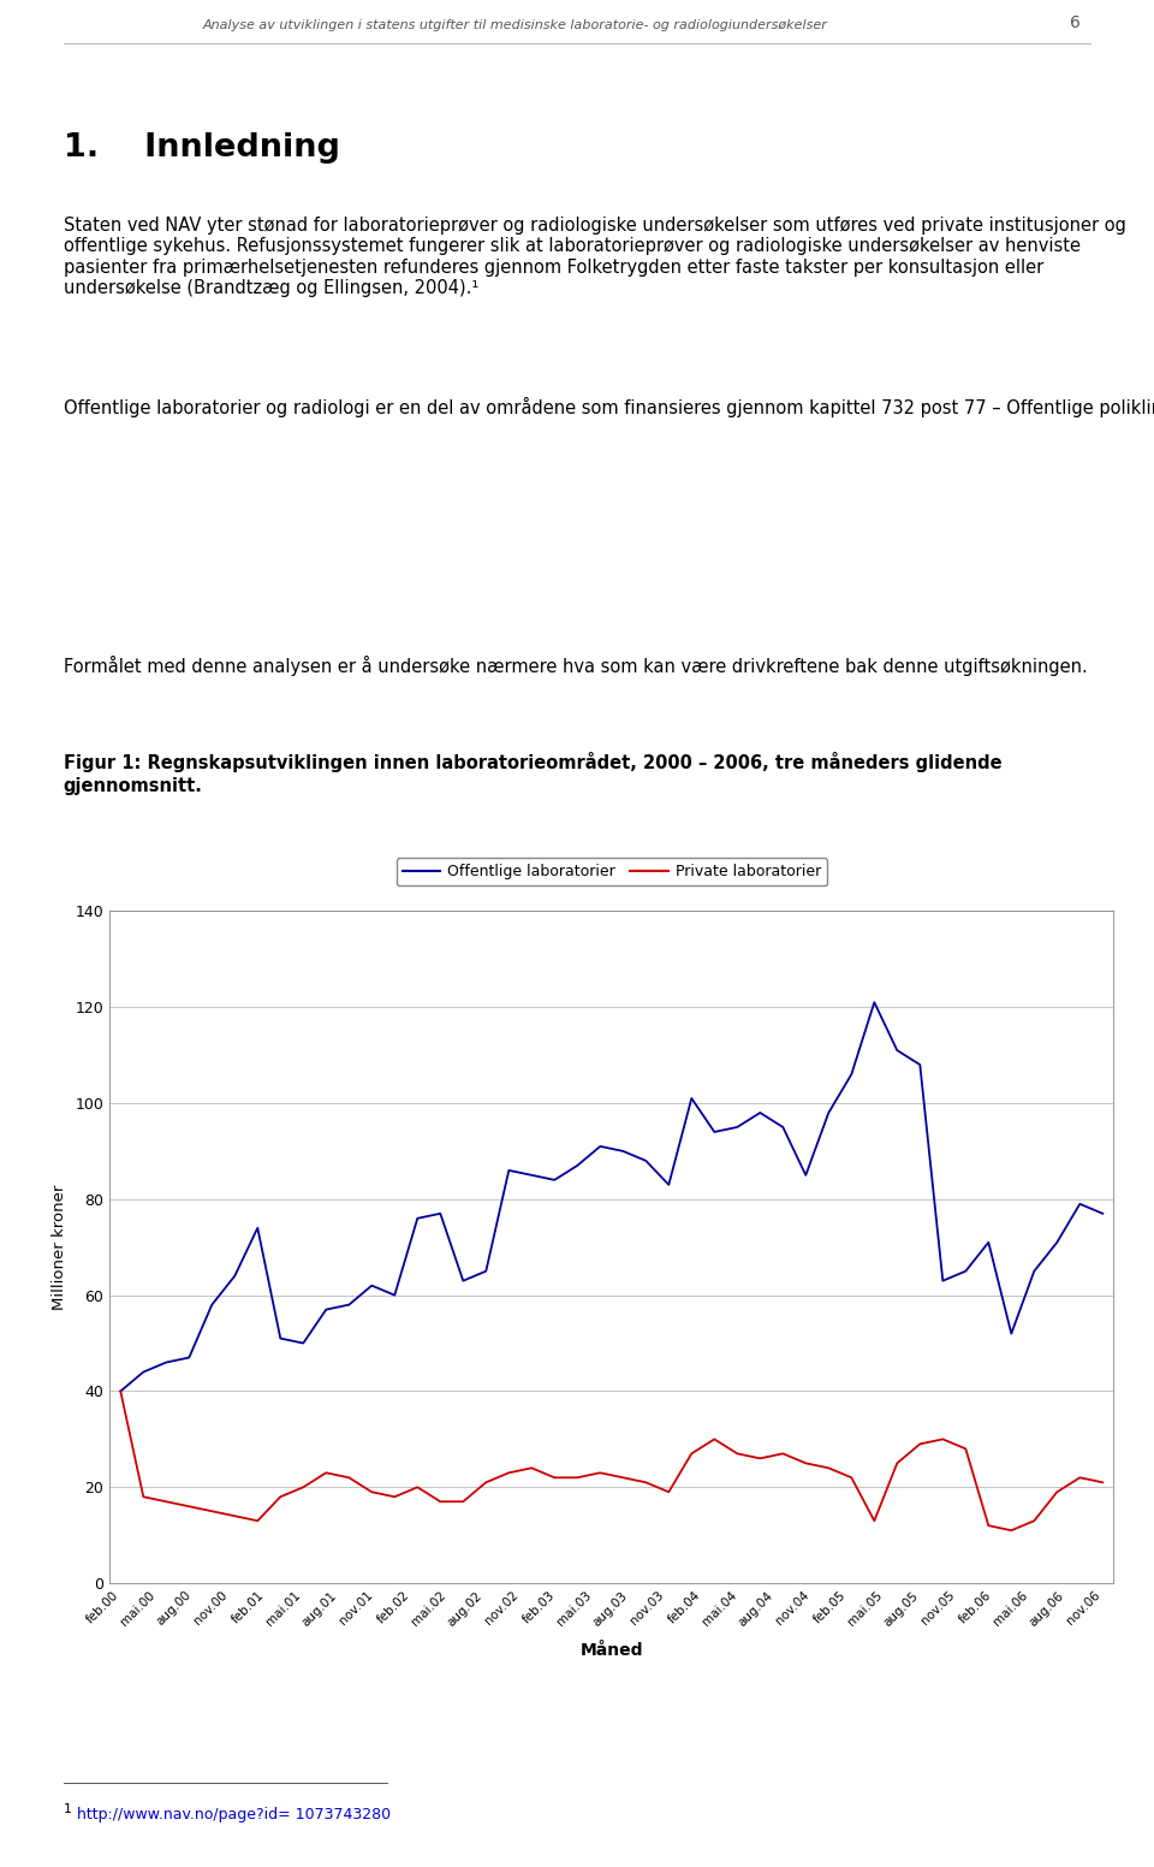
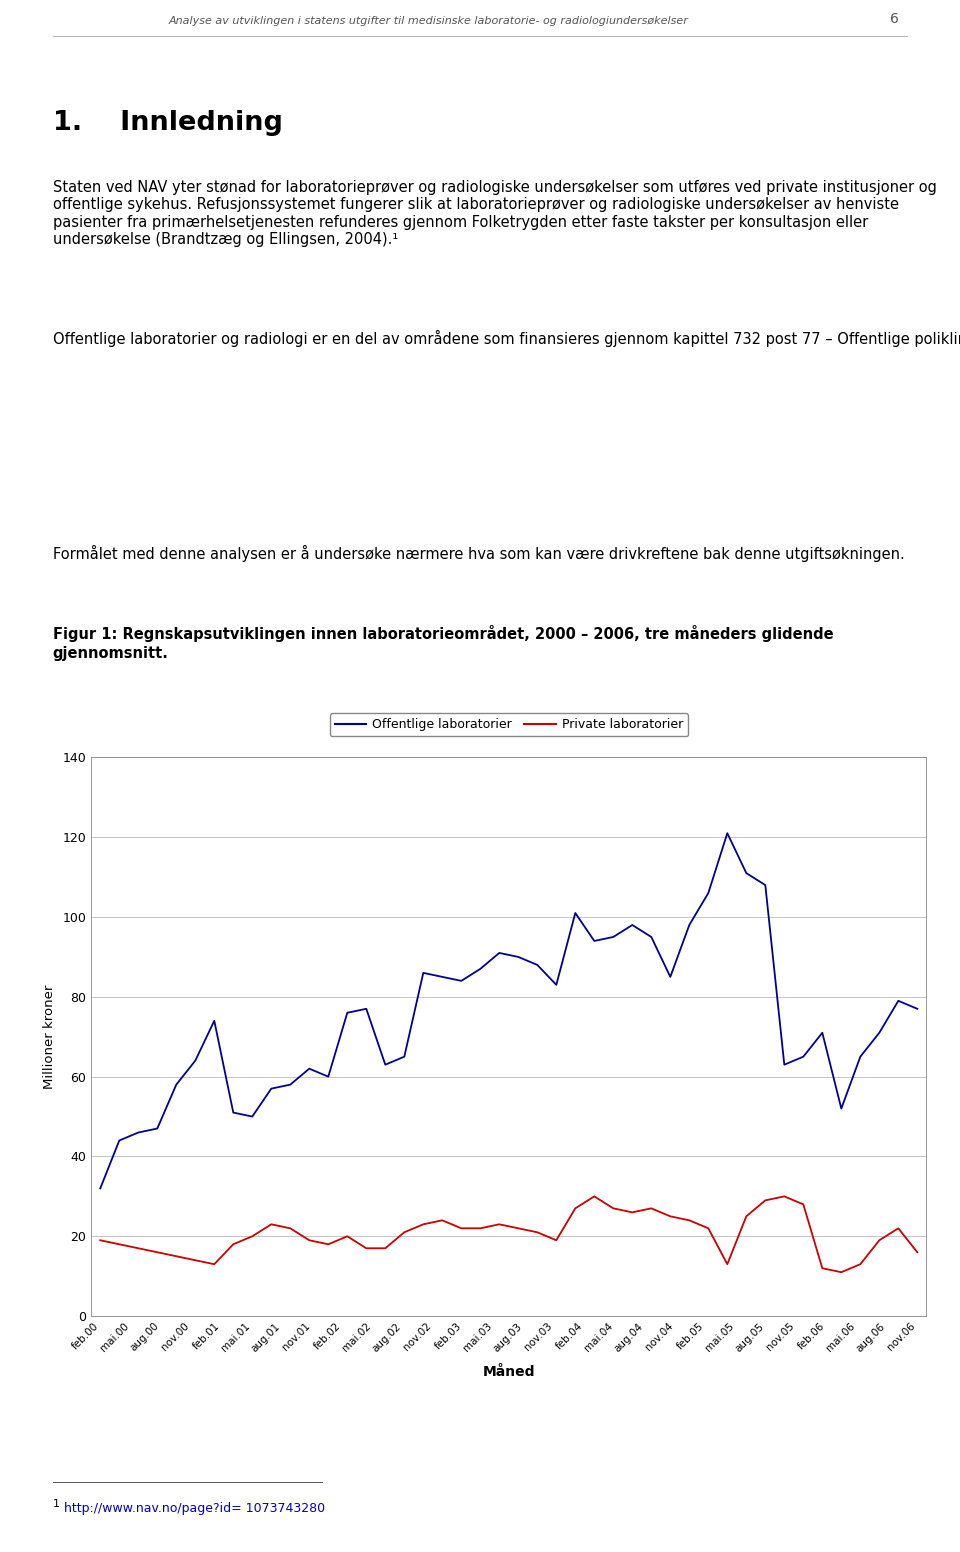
Offentlige laboratorier/feb.00: 40 -> 32
Private laboratorier/feb.00: 40 -> 19
Private laboratorier/nov.06: 21 -> 16
